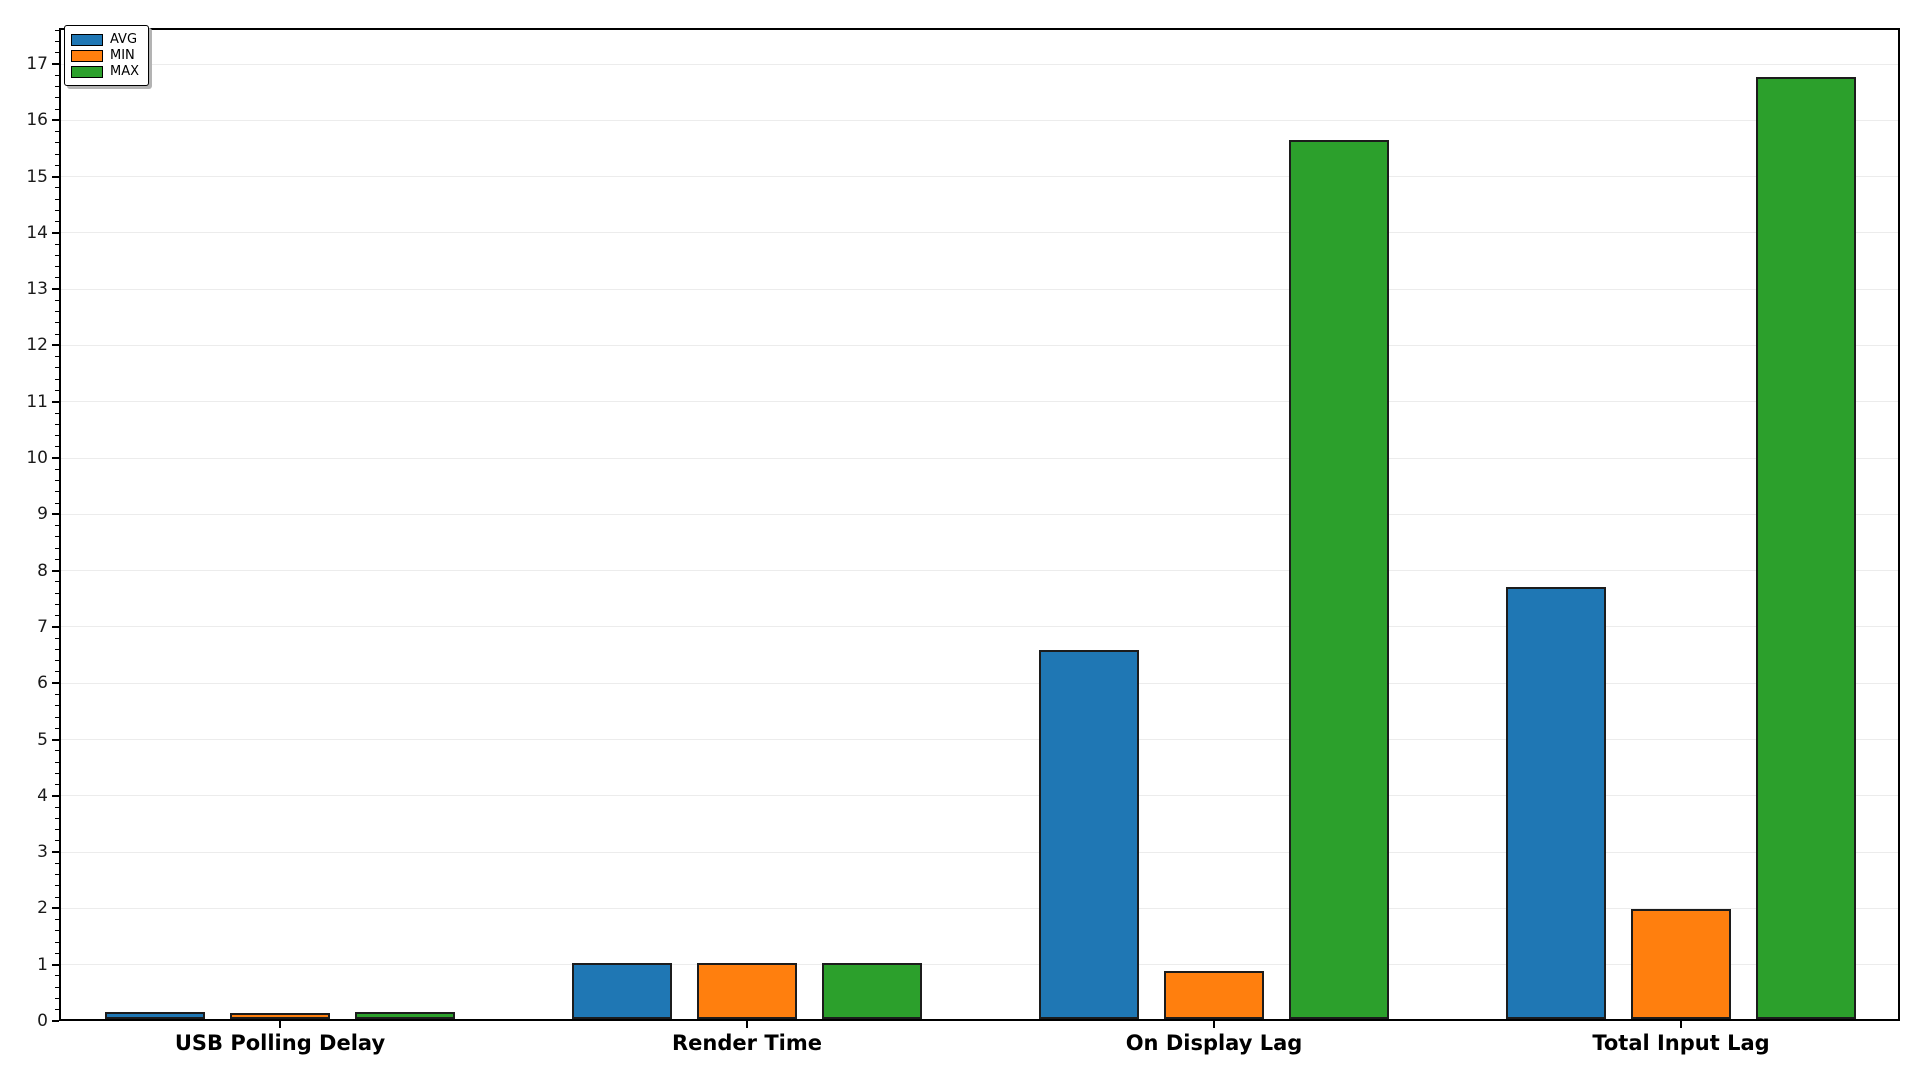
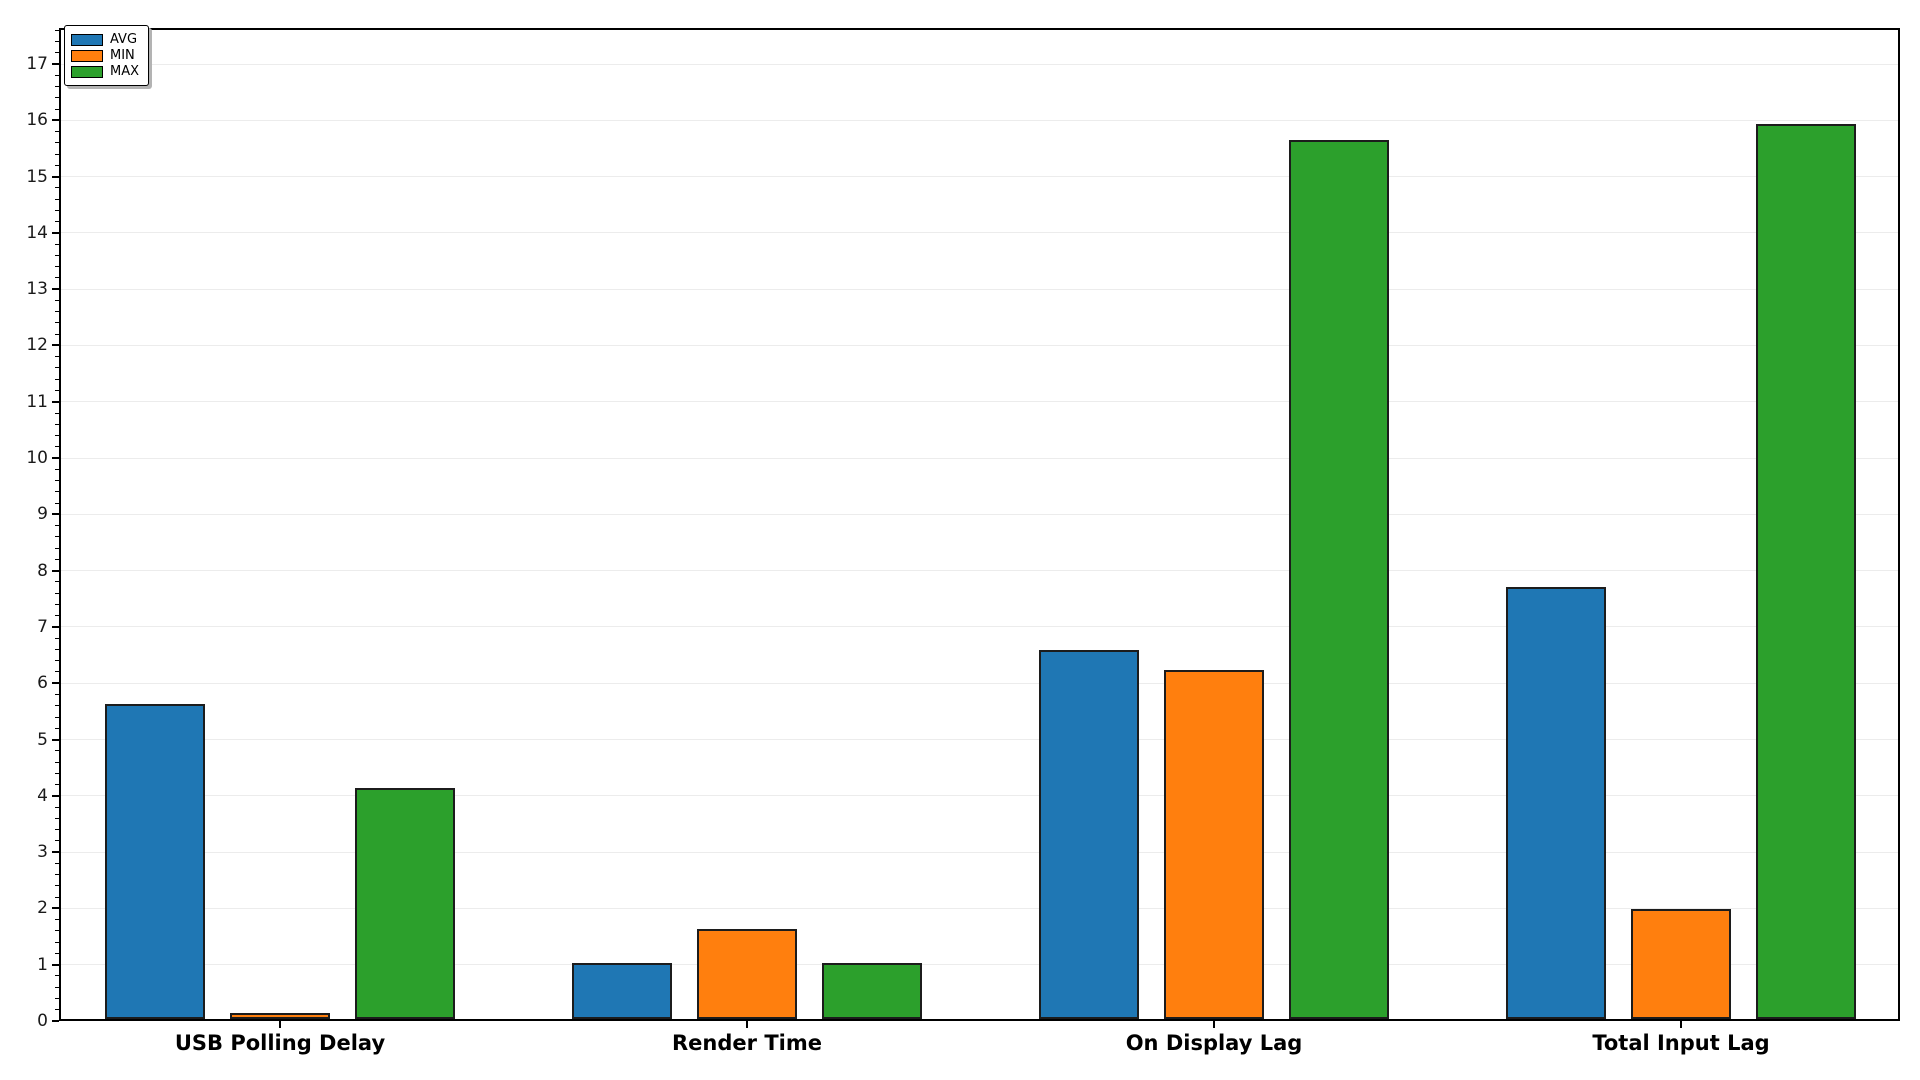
AVG/USB Polling Delay: 0.1 -> 5.6
MAX/USB Polling Delay: 0.1 -> 4.1
MIN/Render Time: 1.0 -> 1.6
MIN/On Display Lag: 0.8 -> 6.2
MAX/Total Input Lag: 16.7 -> 15.9
